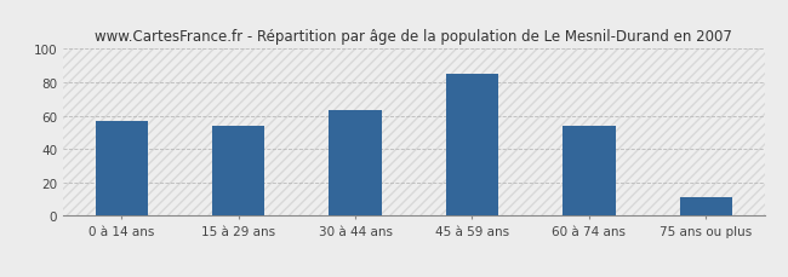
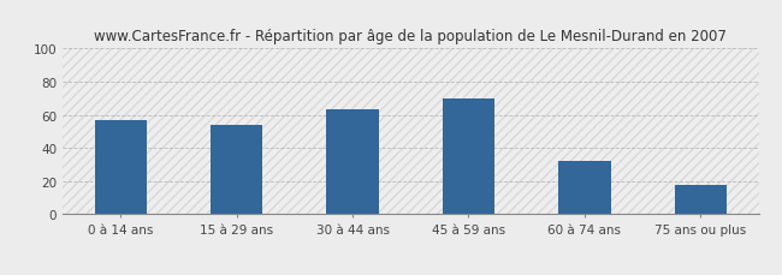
45 à 59 ans: 85 -> 70
60 à 74 ans: 54 -> 32
75 ans ou plus: 11 -> 18
